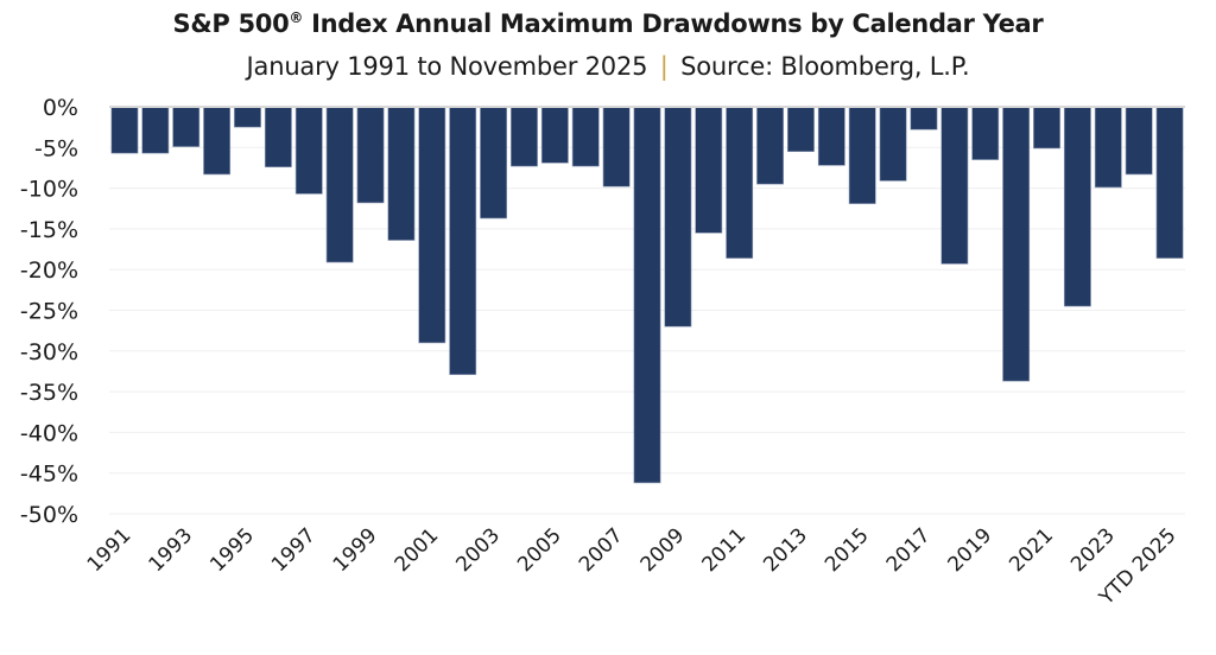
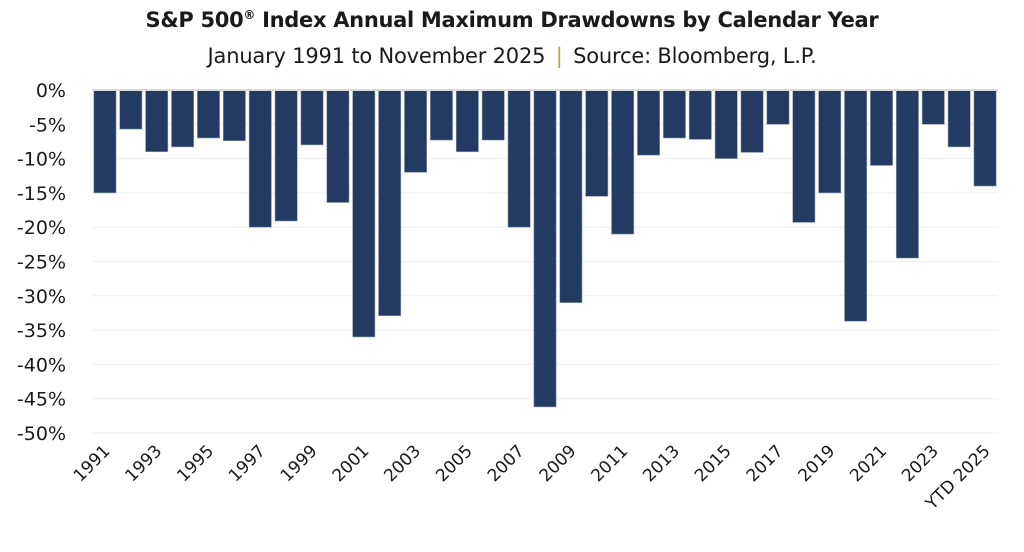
1991: -6% -> -15%
1993: -5% -> -9%
1995: -2% -> -7%
1997: -11% -> -20%
1999: -12% -> -8%
2001: -29% -> -36%
2003: -14% -> -12%
2005: -7% -> -9%
2007: -10% -> -20%
2009: -27% -> -31%
2011: -19% -> -21%
2013: -6% -> -7%
2015: -12% -> -10%
2017: -3% -> -5%
2019: -6% -> -15%
2021: -5% -> -11%
2023: -10% -> -5%
YTD 2025: -19% -> -14%
